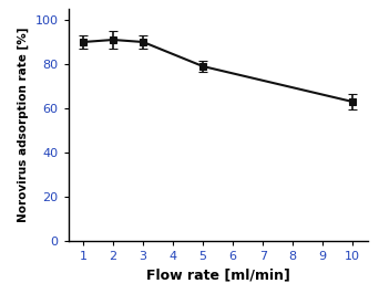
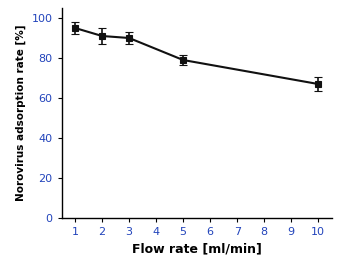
1: 90 -> 95
10: 63 -> 67
